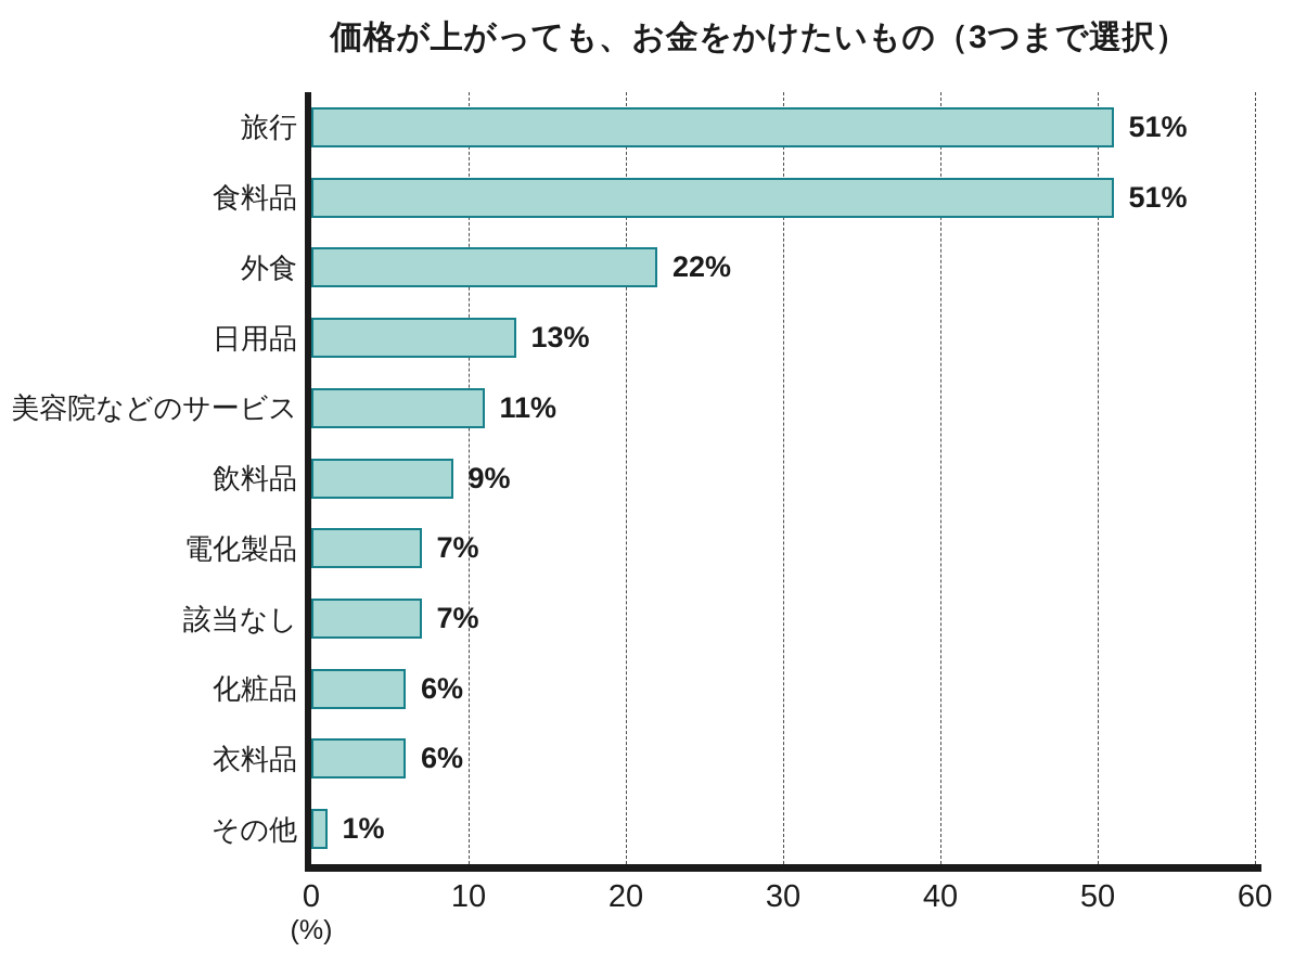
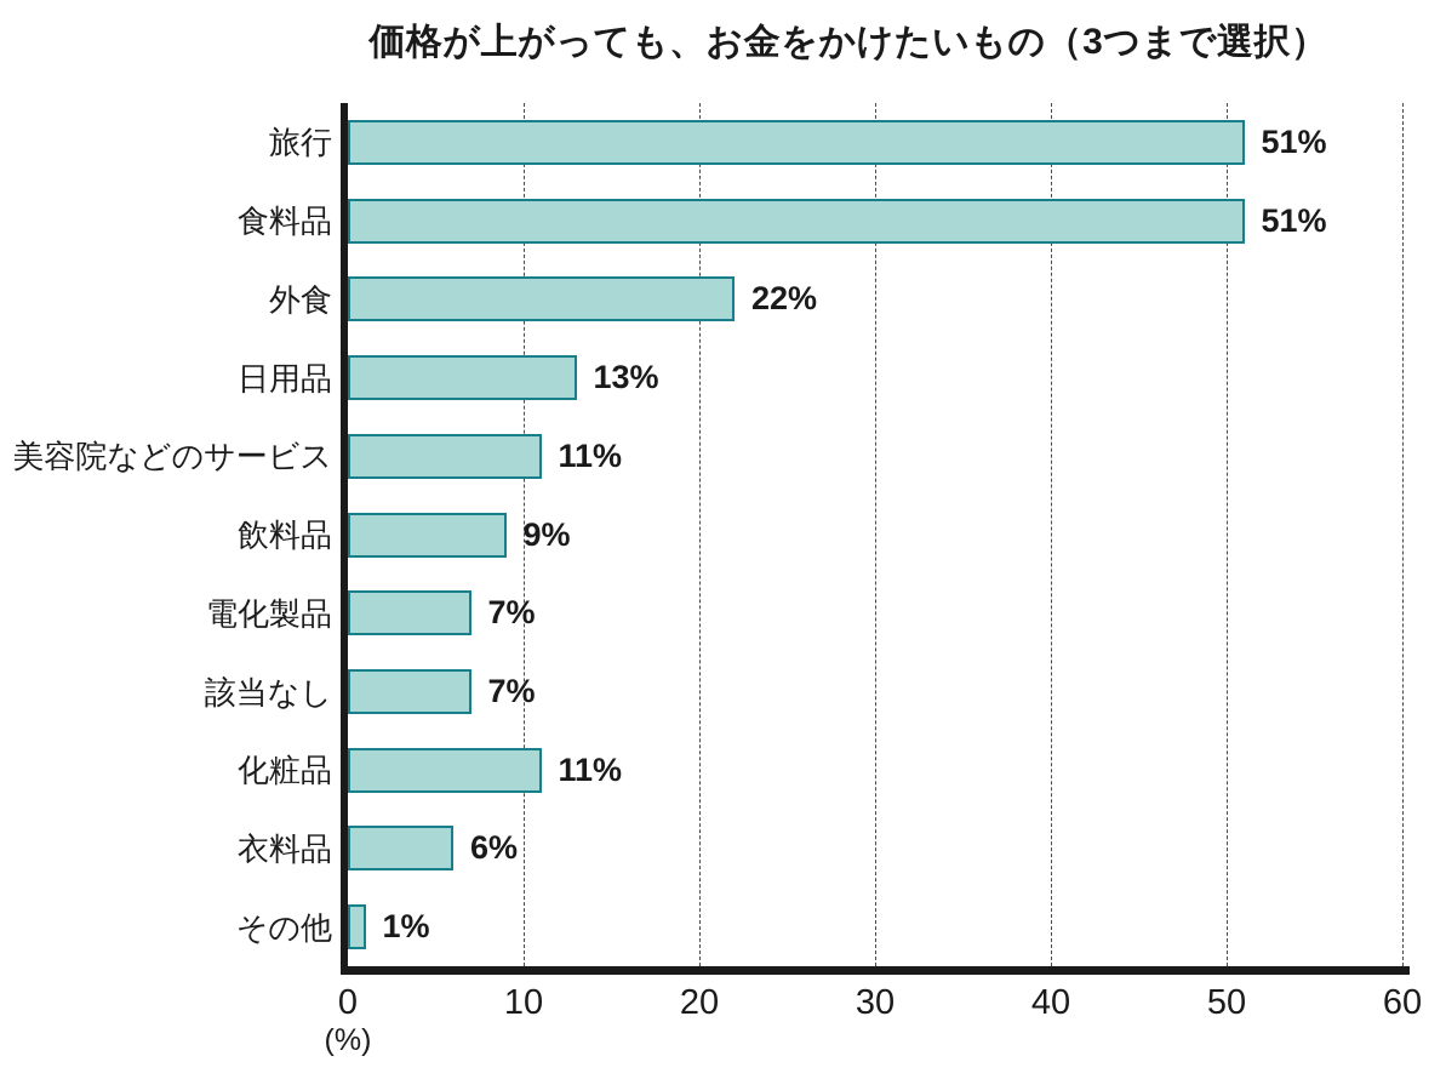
化粧品: 6% -> 11%
